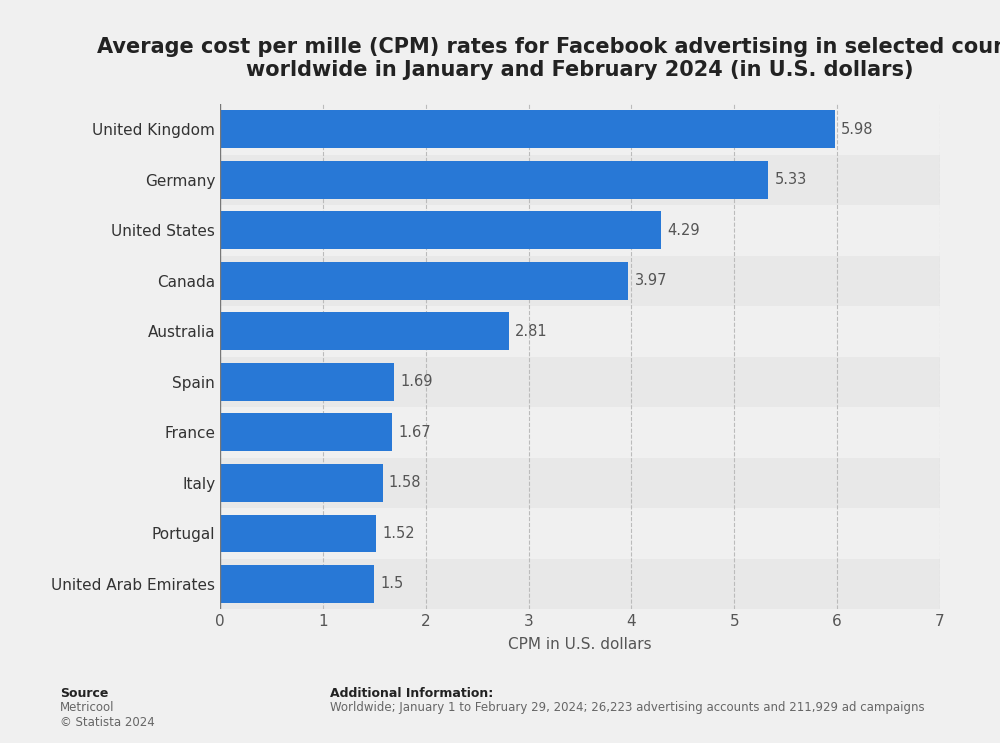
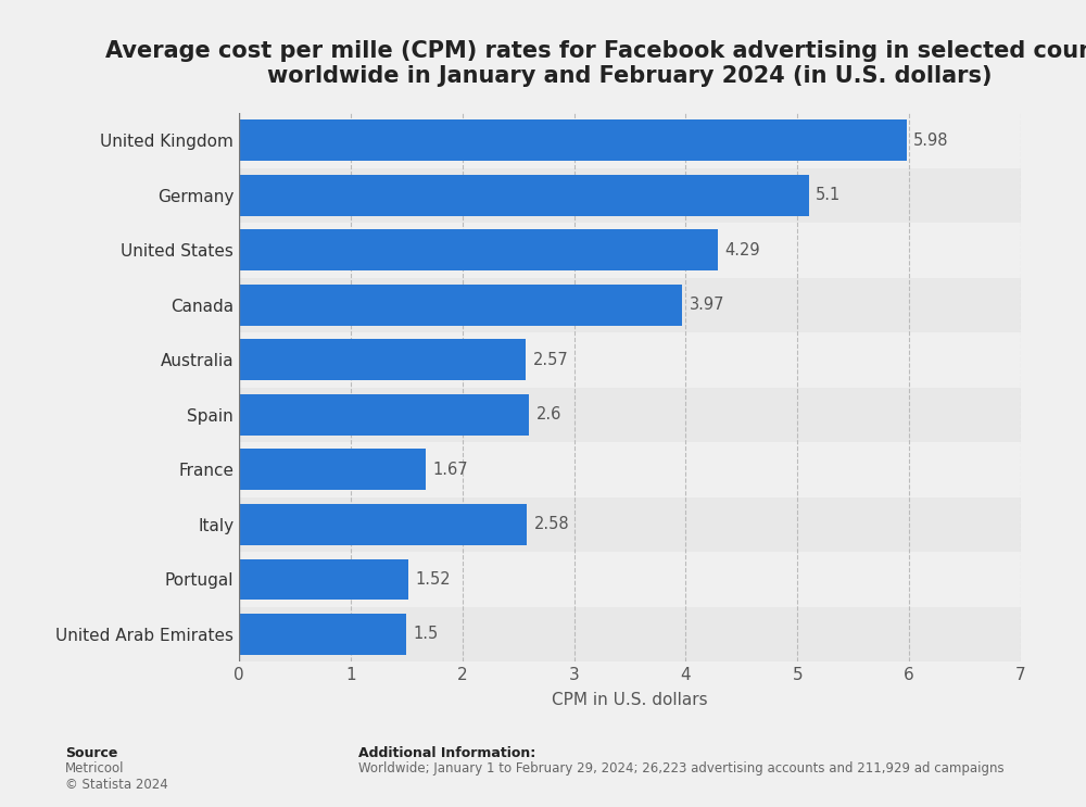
Germany: 5.33 -> 5.1
Australia: 2.81 -> 2.57
Spain: 1.69 -> 2.6
Italy: 1.58 -> 2.58
